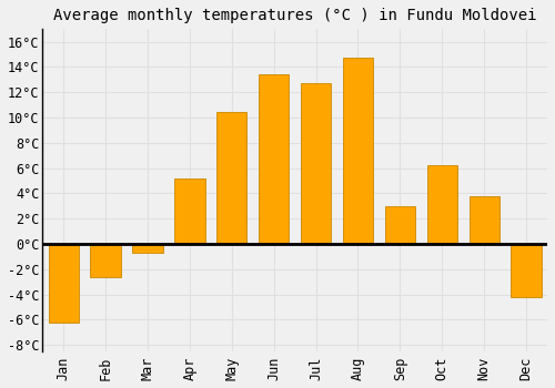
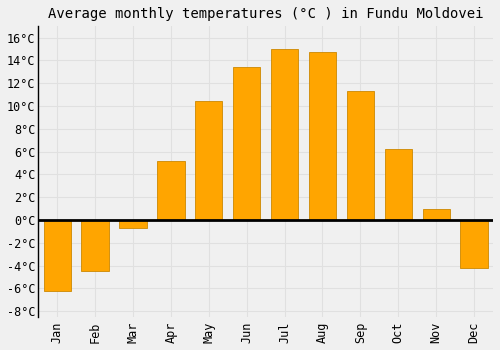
Feb: -2.6°C -> -4.5°C
Jul: 12.7°C -> 15.0°C
Sep: 3.0°C -> 11.3°C
Nov: 3.8°C -> 1.0°C
